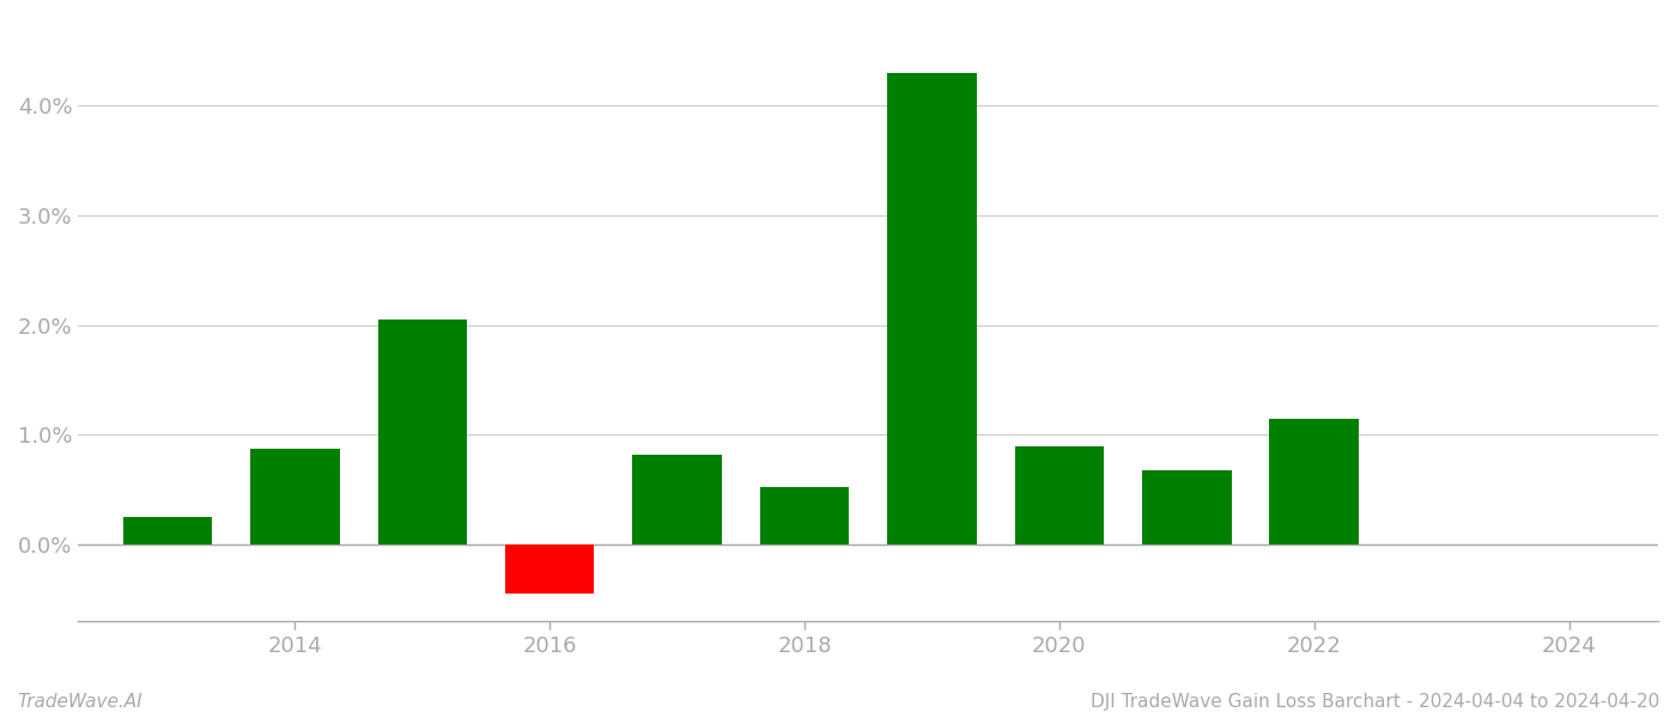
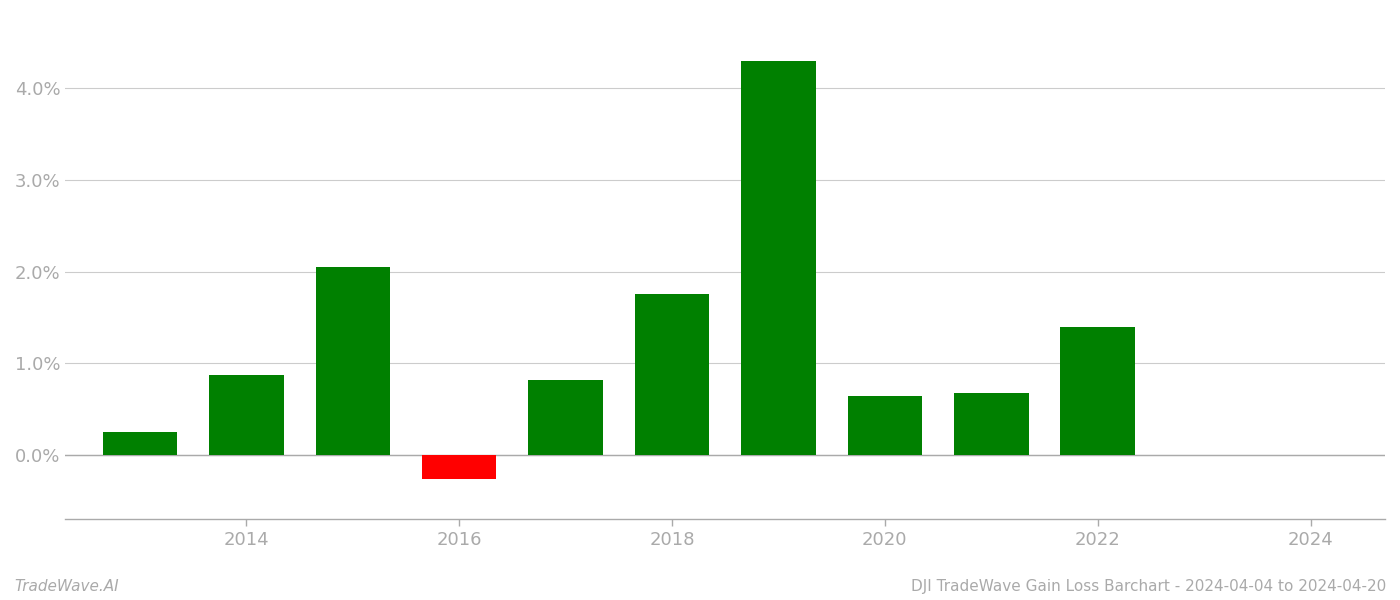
2016: -0.45% -> -0.26%
2018: 0.52% -> 1.76%
2020: 0.90% -> 0.64%
2022: 1.15% -> 1.40%
